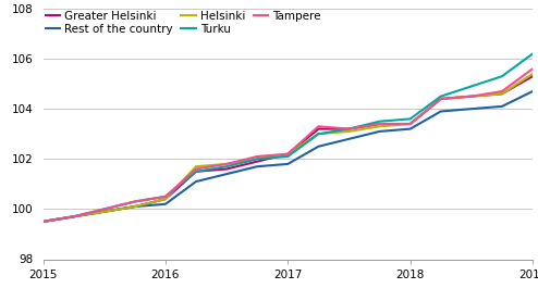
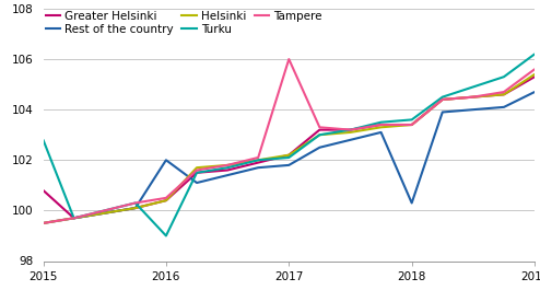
Greater Helsinki/2015: 99.5 -> 100.8
Turku/2015: 99.5 -> 102.8
Rest of the country/2016: 100.2 -> 102.0
Turku/2016: 100.5 -> 99.0
Tampere/2017: 102.2 -> 106.0
Rest of the country/2018: 103.2 -> 100.3
